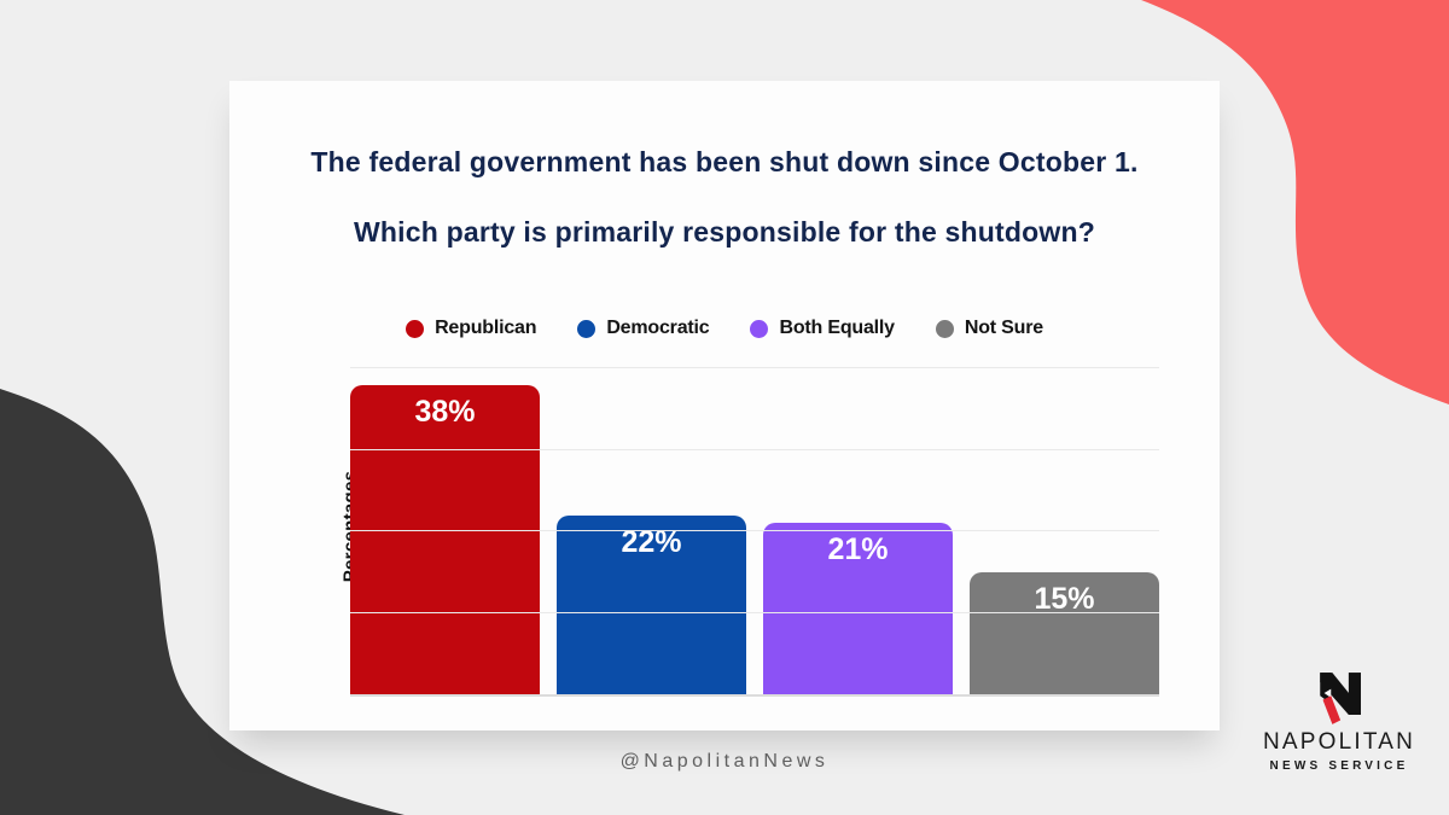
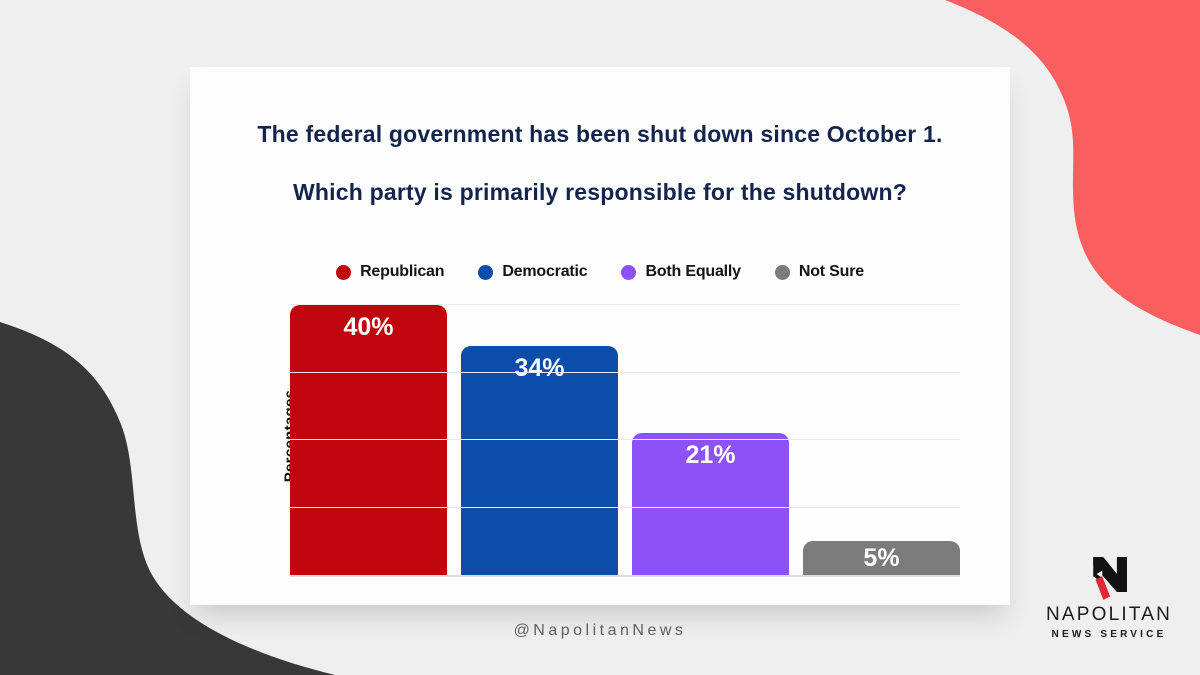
Republican: 38% -> 40%
Democratic: 22% -> 34%
Not Sure: 15% -> 5%
